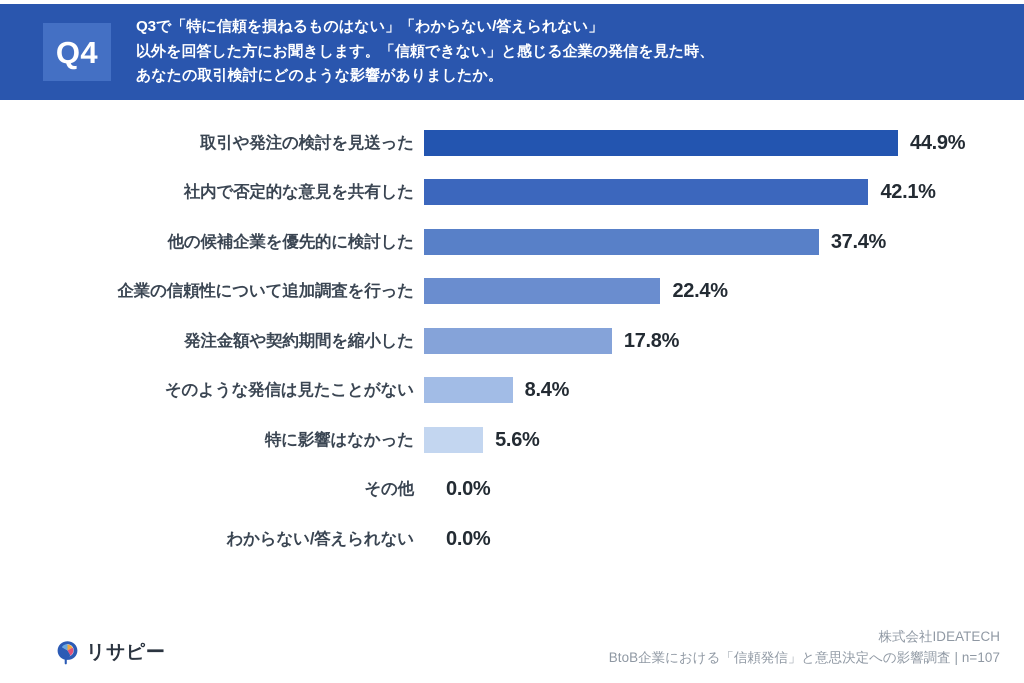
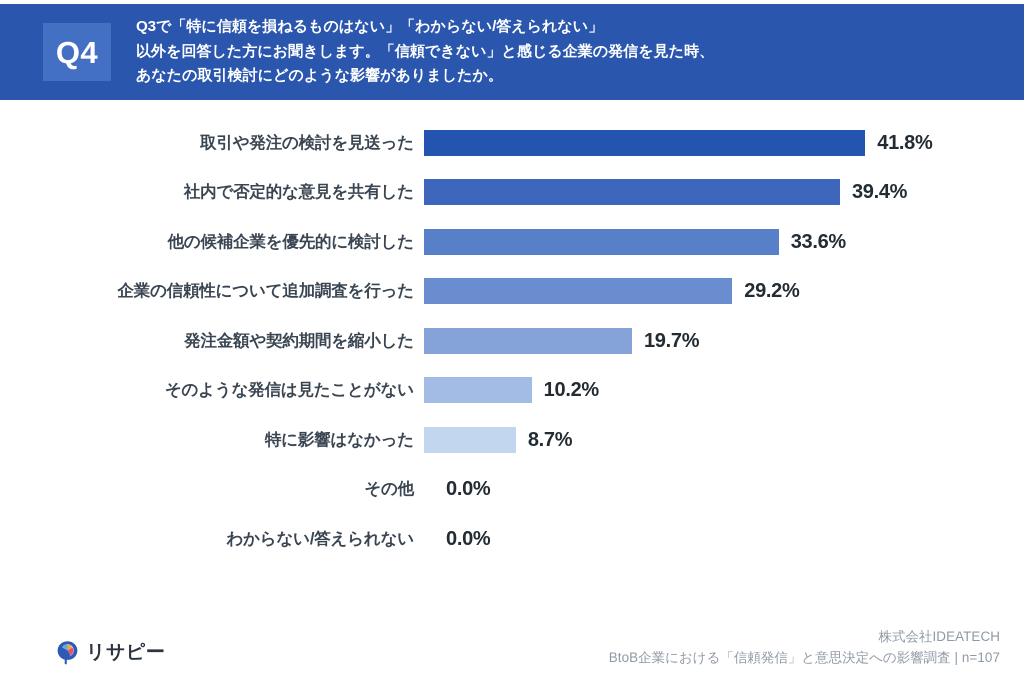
取引や発注の検討を見送った: 44.9% -> 41.8%
社内で否定的な意見を共有した: 42.1% -> 39.4%
他の候補企業を優先的に検討した: 37.4% -> 33.6%
企業の信頼性について追加調査を行った: 22.4% -> 29.2%
発注金額や契約期間を縮小した: 17.8% -> 19.7%
そのような発信は見たことがない: 8.4% -> 10.2%
特に影響はなかった: 5.6% -> 8.7%
